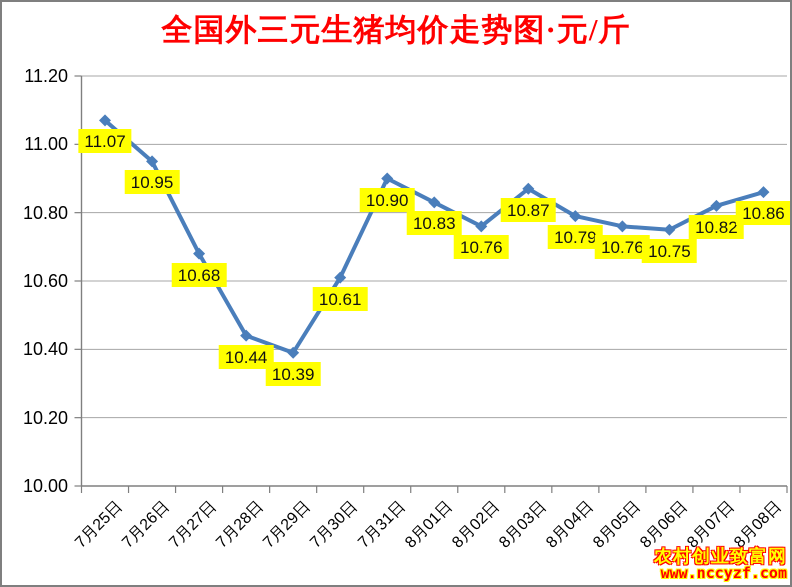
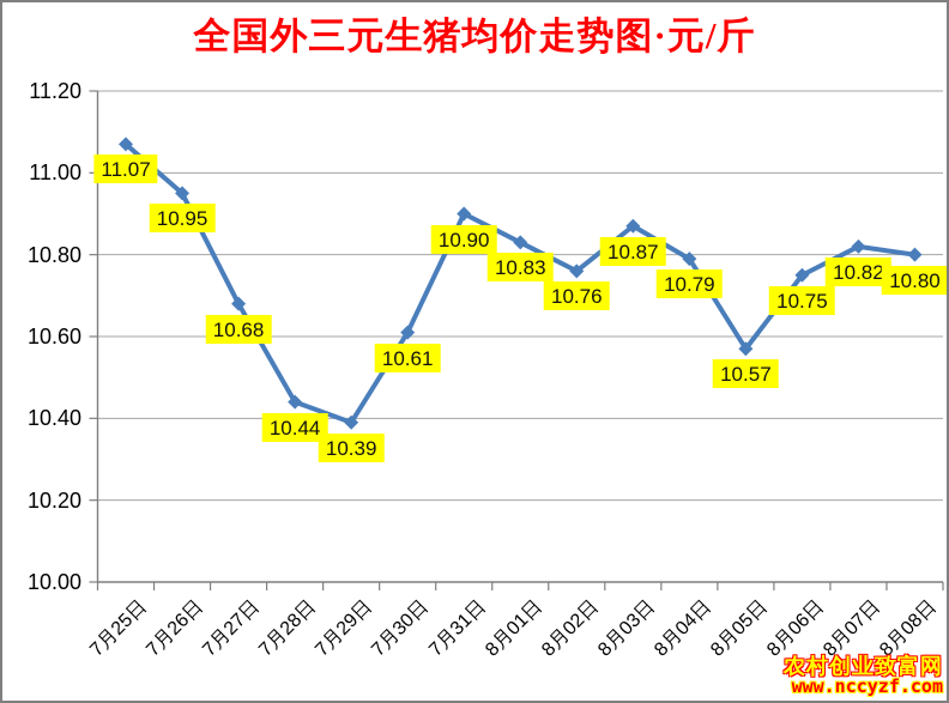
8月05日: 10.76 -> 10.57
8月08日: 10.86 -> 10.80
